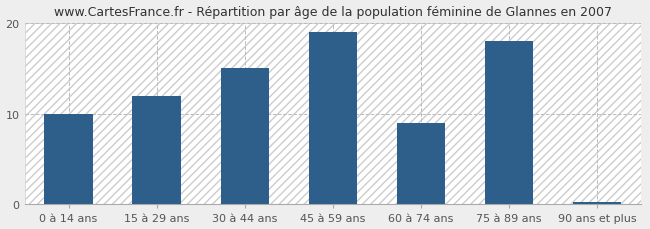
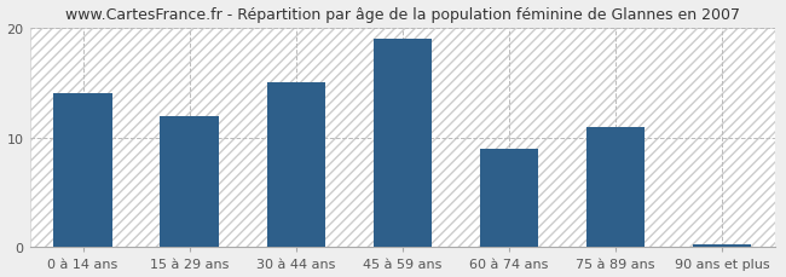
0 à 14 ans: 10.0 -> 14.0
75 à 89 ans: 18.0 -> 11.0
